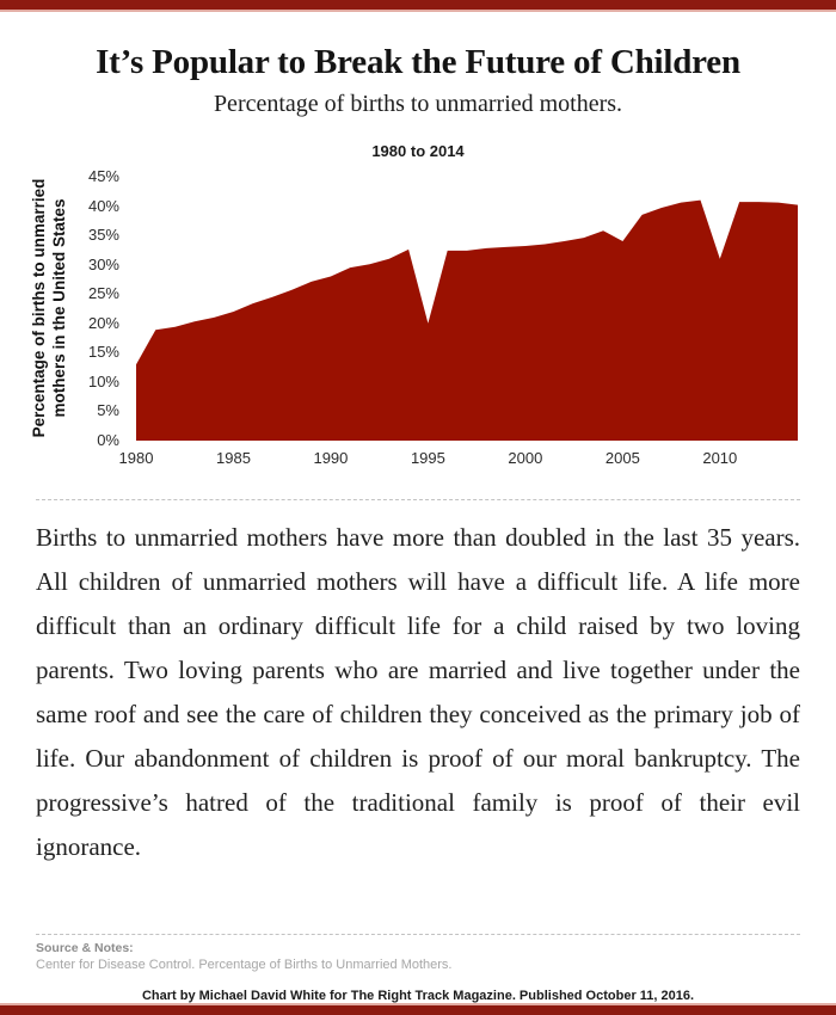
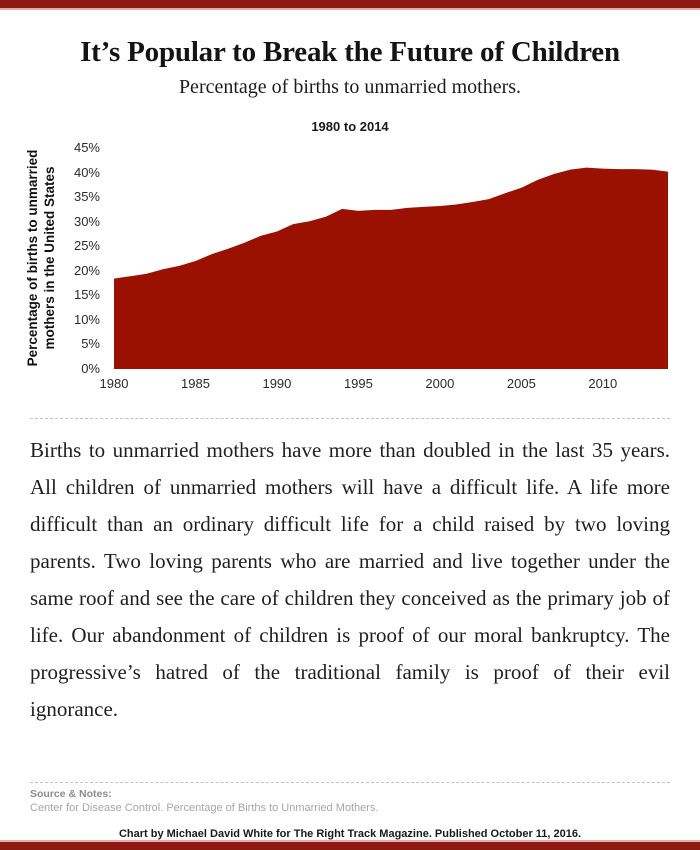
1980: 13% -> 18%
1995: 20% -> 32%
2005: 34% -> 37%
2010: 31% -> 41%
